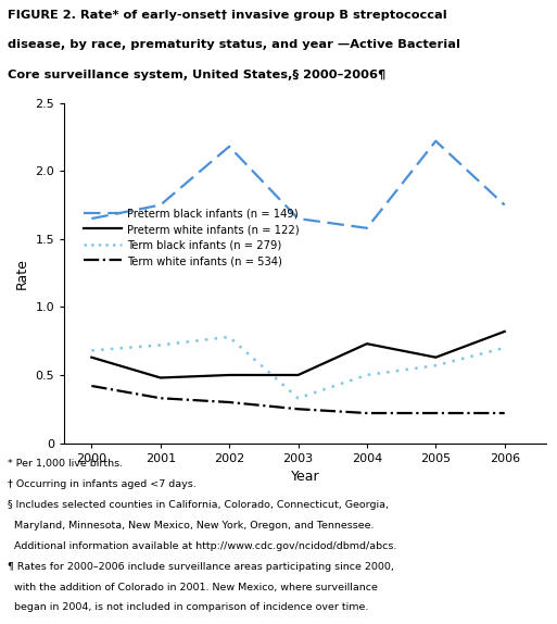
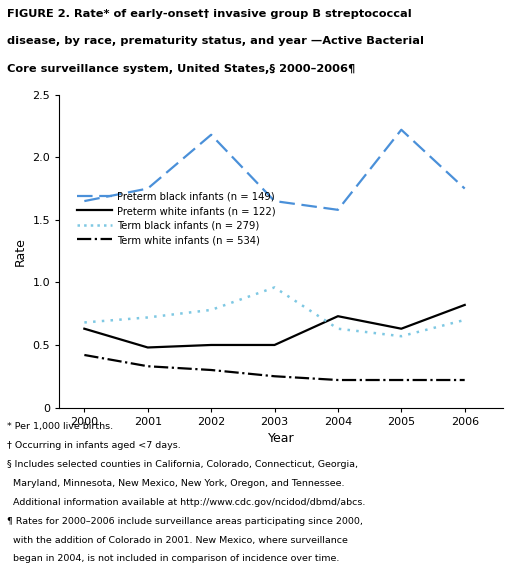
Term black infants (n = 279)/2003: 0.33 -> 0.96
Term black infants (n = 279)/2004: 0.50 -> 0.63
